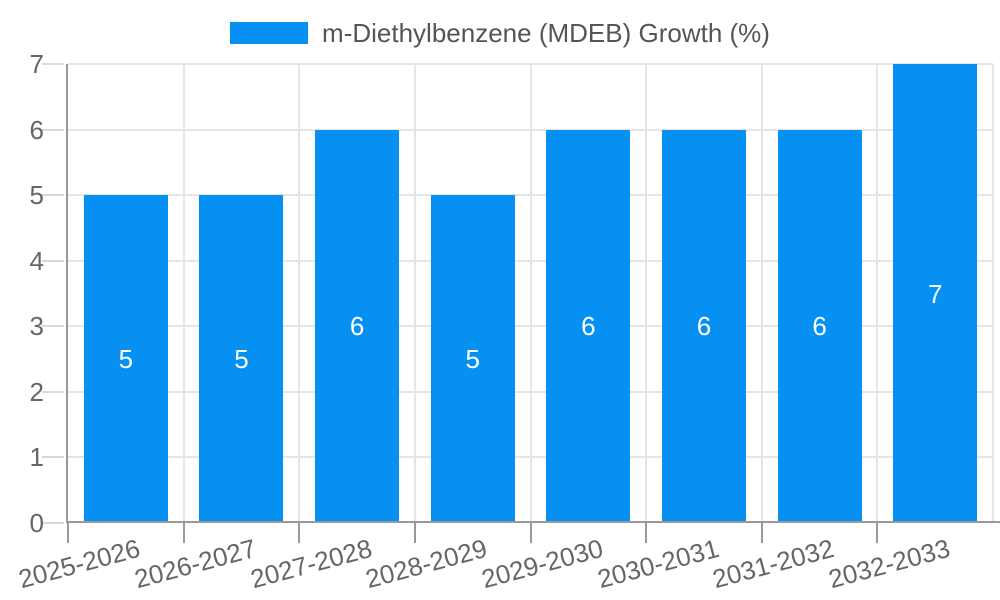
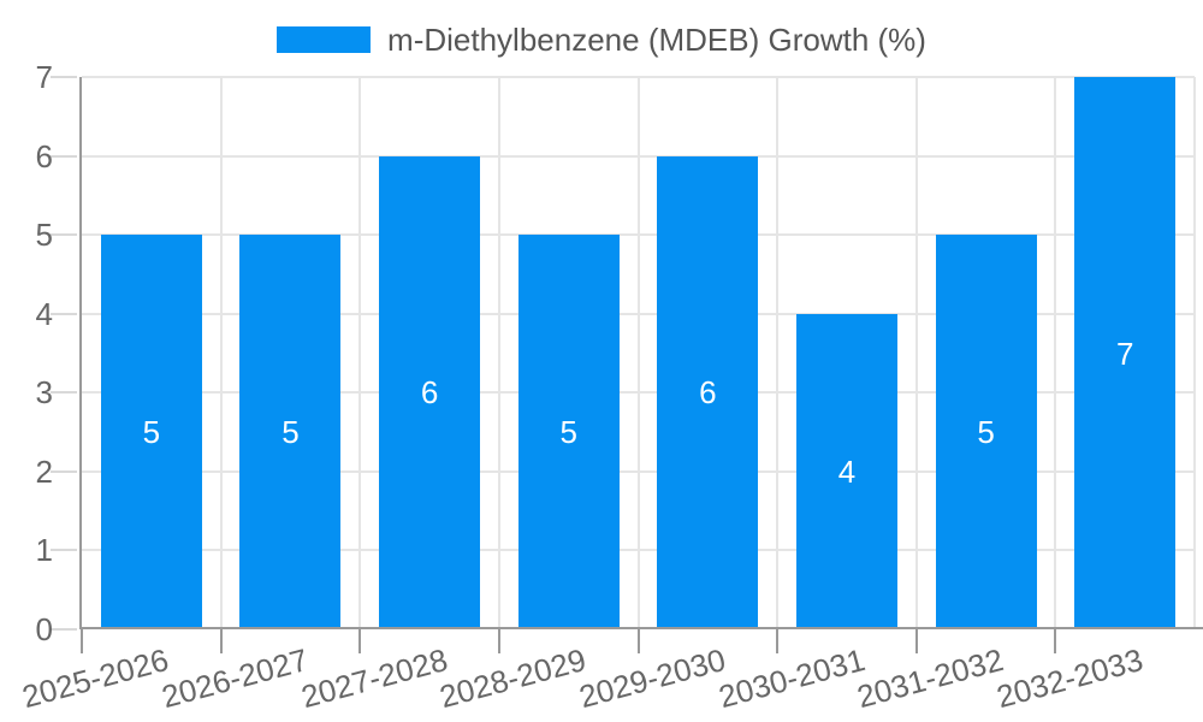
2030-2031: 6 -> 4
2031-2032: 6 -> 5
